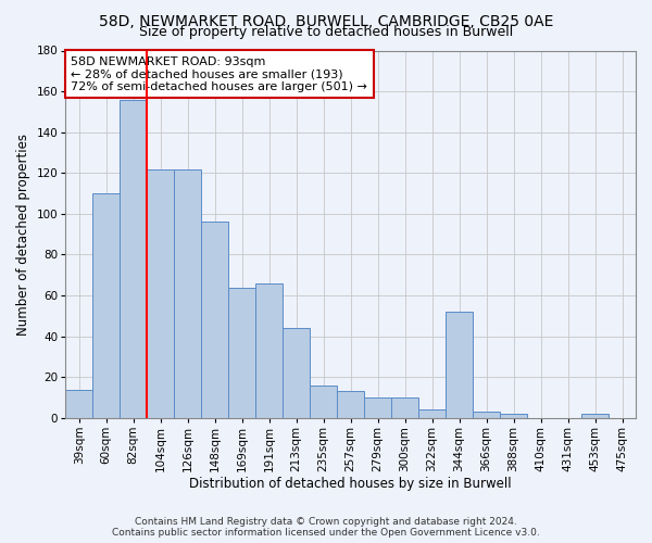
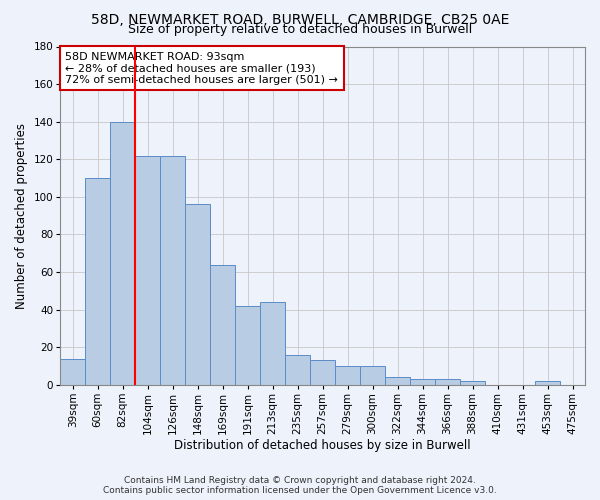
82sqm: 156 -> 140
191sqm: 66 -> 42
344sqm: 52 -> 3
